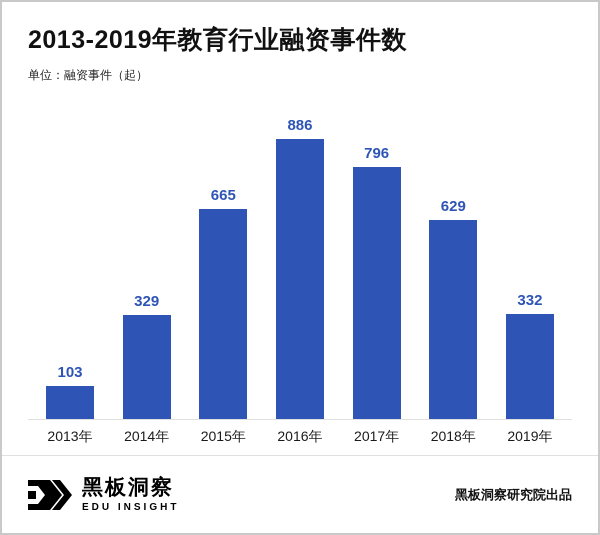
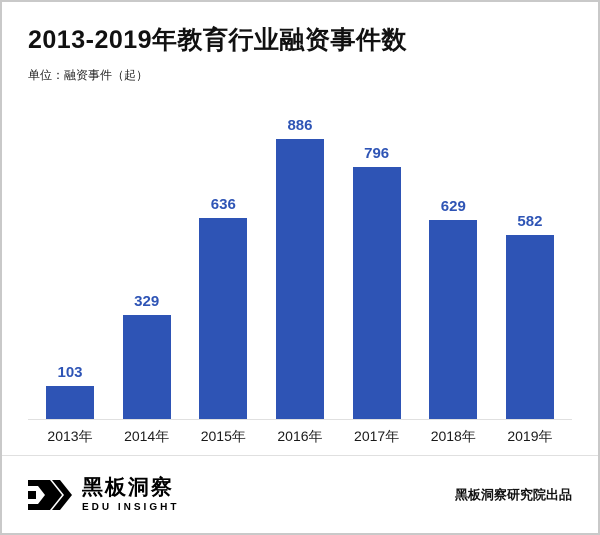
2015年: 665 -> 636
2019年: 332 -> 582
